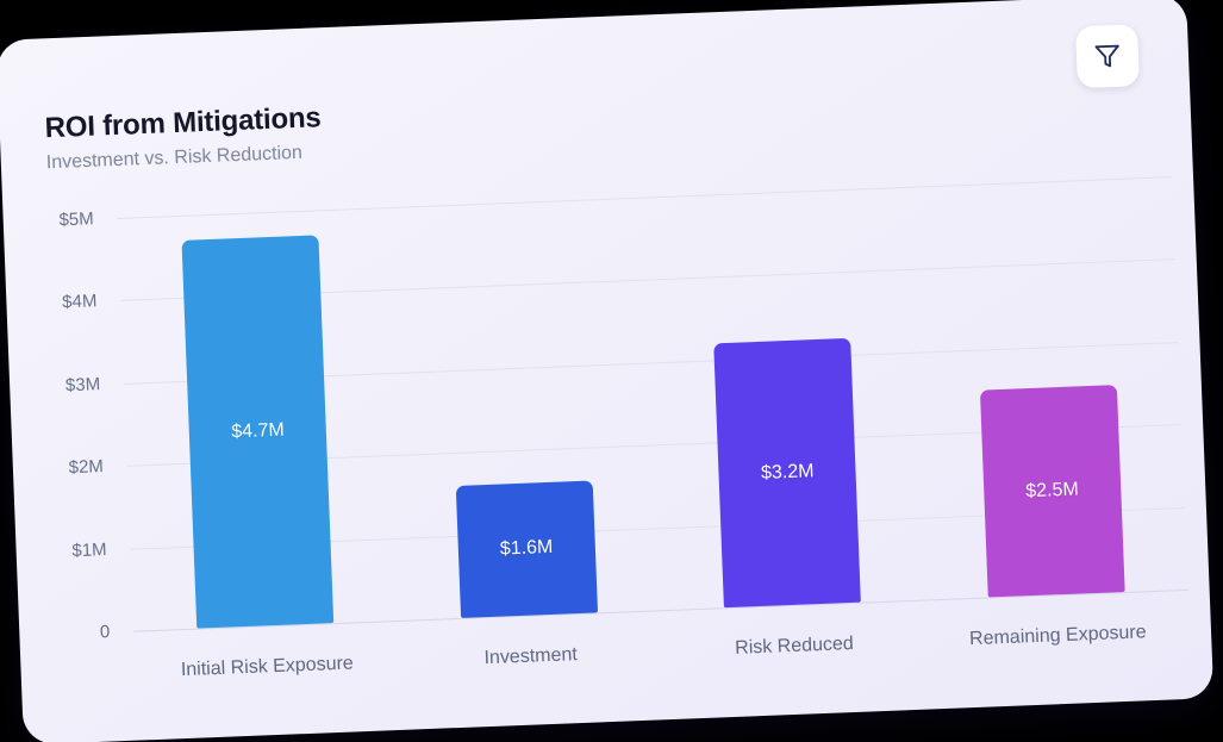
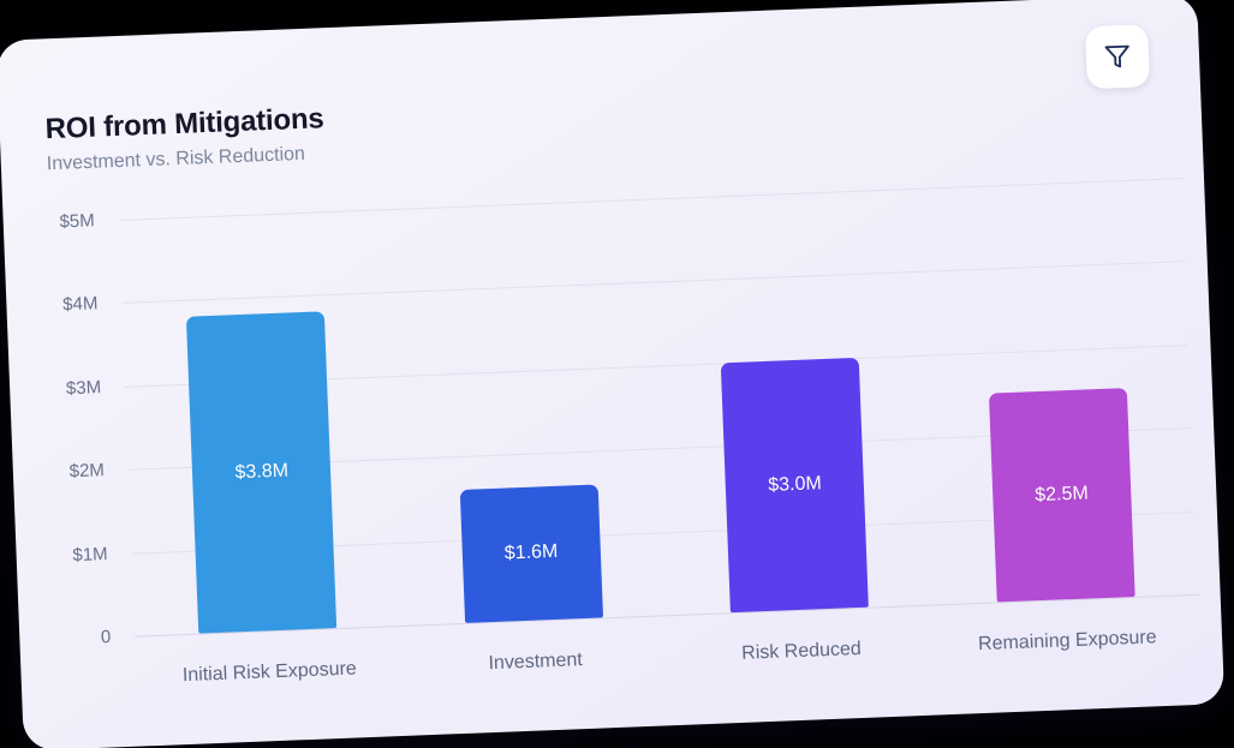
Initial Risk Exposure: $4.7M -> $3.8M
Risk Reduced: $3.2M -> $3.0M
